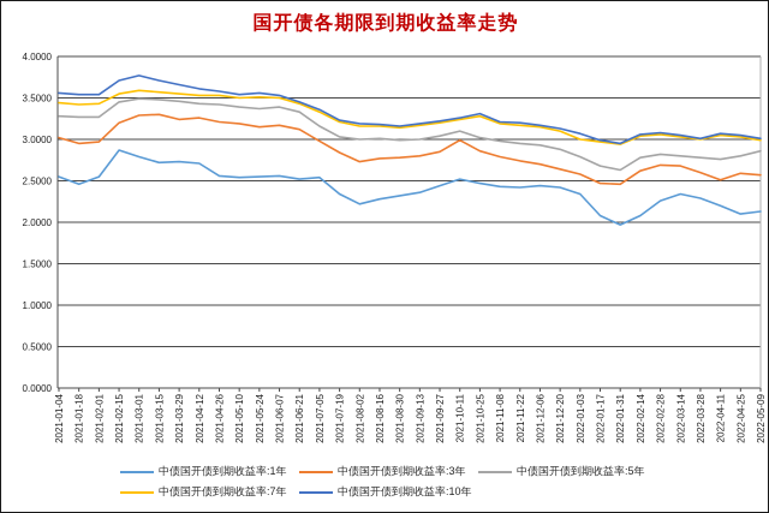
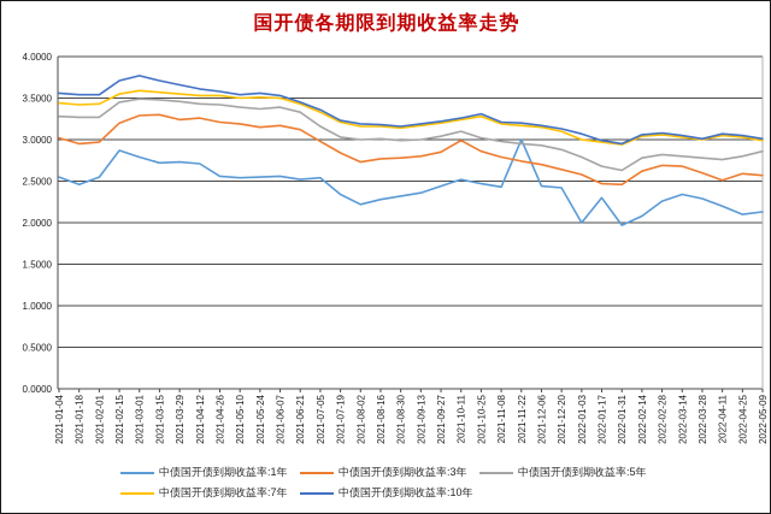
中债国开债到期收益率:1年/2021-11-22: 2.4 -> 3.0
中债国开债到期收益率:1年/2022-01-03: 2.3 -> 2.0
中债国开债到期收益率:1年/2022-01-17: 2.1 -> 2.3
